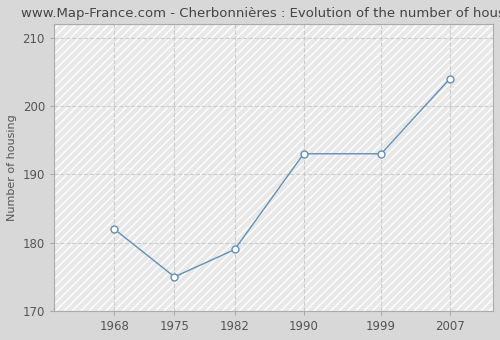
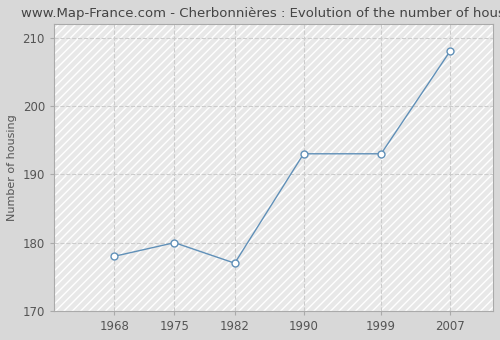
1968: 182 -> 178
1975: 175 -> 180
1982: 179 -> 177
2007: 204 -> 208
